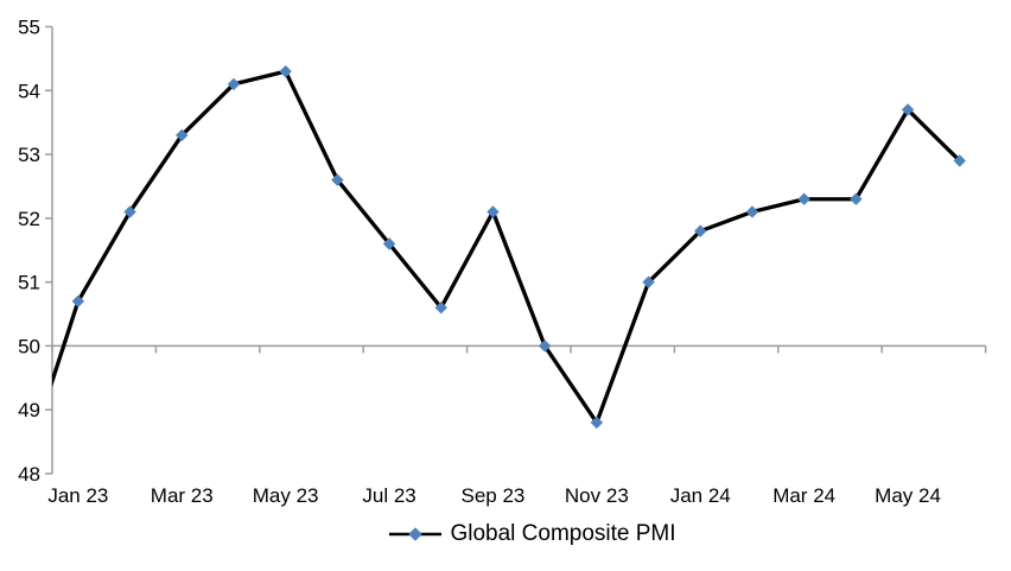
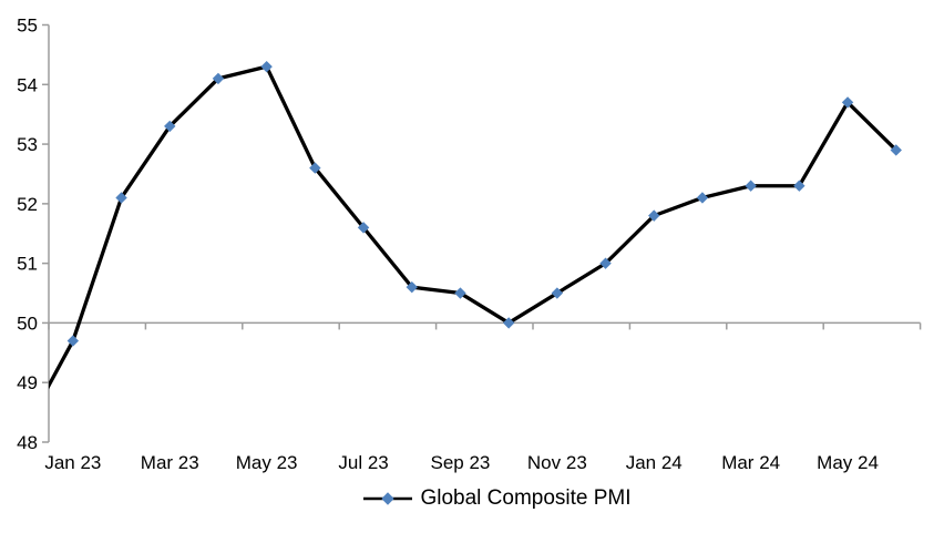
Jan 23: 50.7 -> 49.7
Sep 23: 52.1 -> 50.5
Nov 23: 48.8 -> 50.5
